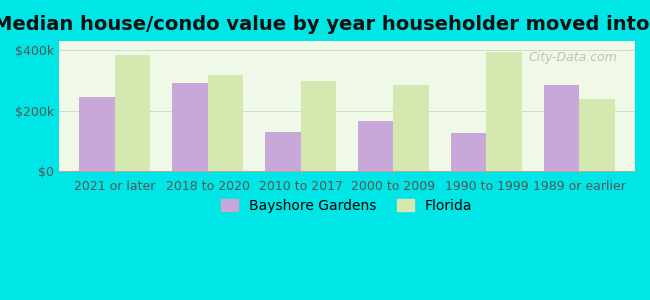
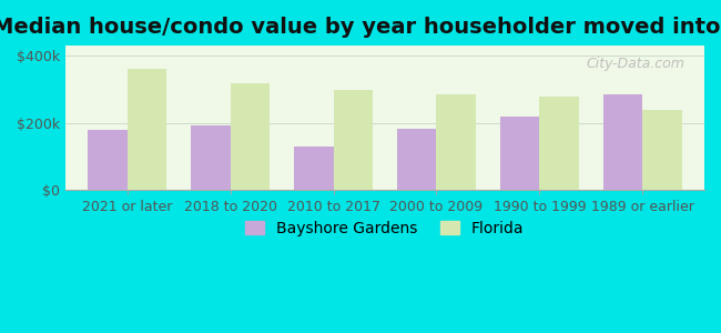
Bayshore Gardens/2021 or later: $245k -> $178k
Florida/2021 or later: $385k -> $362k
Bayshore Gardens/2018 to 2020: $290k -> $193k
Bayshore Gardens/2000 to 2009: $165k -> $183k
Bayshore Gardens/1990 to 1999: $125k -> $218k
Florida/1990 to 1999: $395k -> $278k
